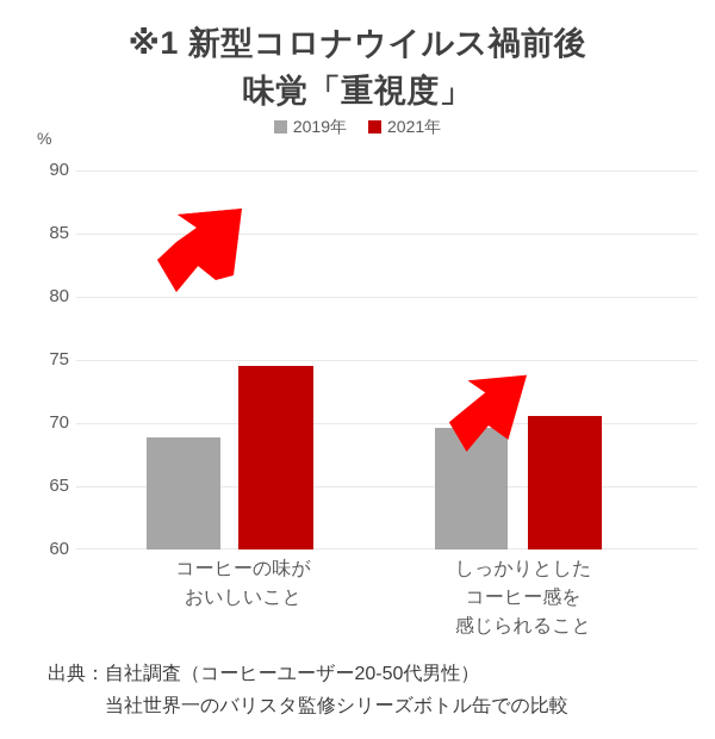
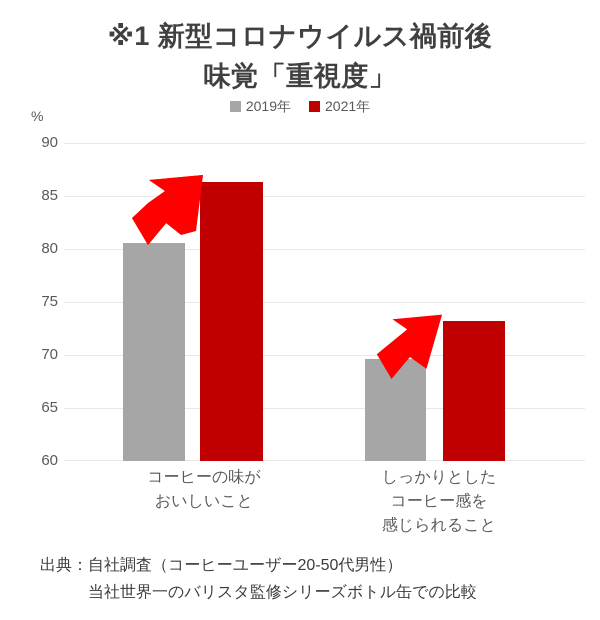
2019年/コーヒーの味がおいしいこと: 68.9 -> 80.6
2021年/コーヒーの味がおいしいこと: 74.5 -> 86.3
2021年/しっかりとしたコーヒー感を感じられること: 70.6 -> 73.2
